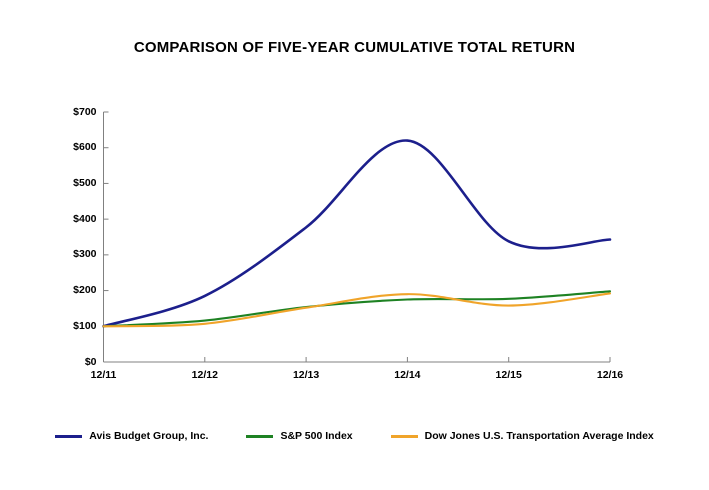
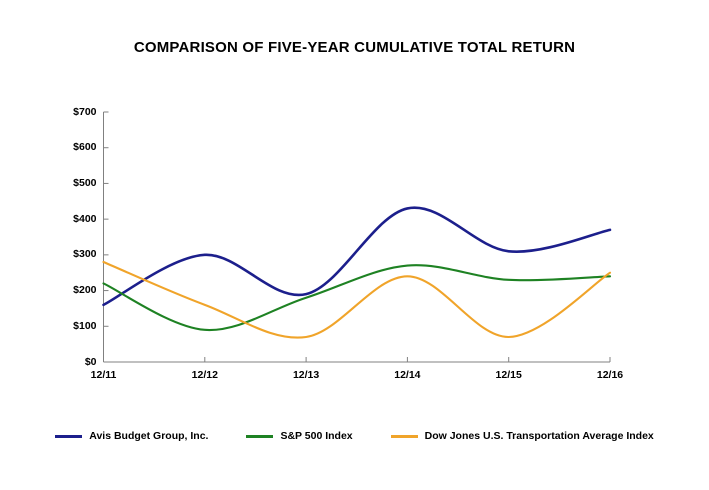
Avis Budget Group, Inc./12/11: $100 -> $160
S&P 500 Index/12/11: $100 -> $220
Dow Jones U.S. Transportation Average Index/12/11: $100 -> $280
Avis Budget Group, Inc./12/12: $180 -> $300
S&P 500 Index/12/12: $120 -> $90
Dow Jones U.S. Transportation Average Index/12/12: $110 -> $160
Avis Budget Group, Inc./12/13: $380 -> $190
S&P 500 Index/12/13: $150 -> $180
Dow Jones U.S. Transportation Average Index/12/13: $150 -> $70
Avis Budget Group, Inc./12/14: $620 -> $430
S&P 500 Index/12/14: $180 -> $270
Dow Jones U.S. Transportation Average Index/12/14: $190 -> $240
Avis Budget Group, Inc./12/15: $340 -> $310
S&P 500 Index/12/15: $180 -> $230
Dow Jones U.S. Transportation Average Index/12/15: $160 -> $70
Avis Budget Group, Inc./12/16: $340 -> $370
S&P 500 Index/12/16: $200 -> $240
Dow Jones U.S. Transportation Average Index/12/16: $190 -> $250
